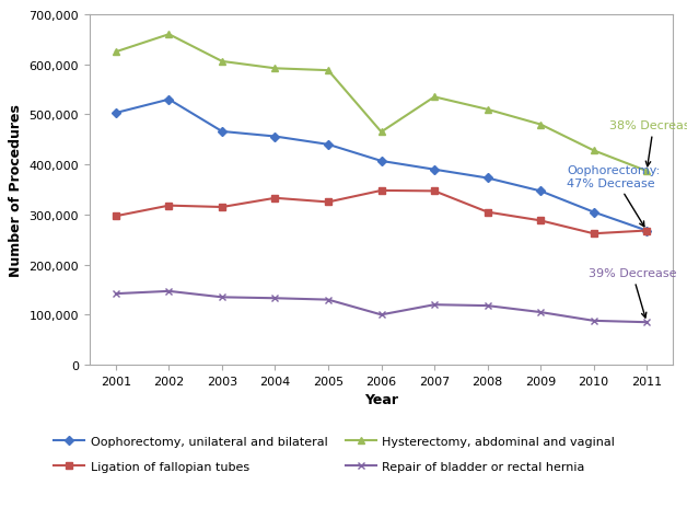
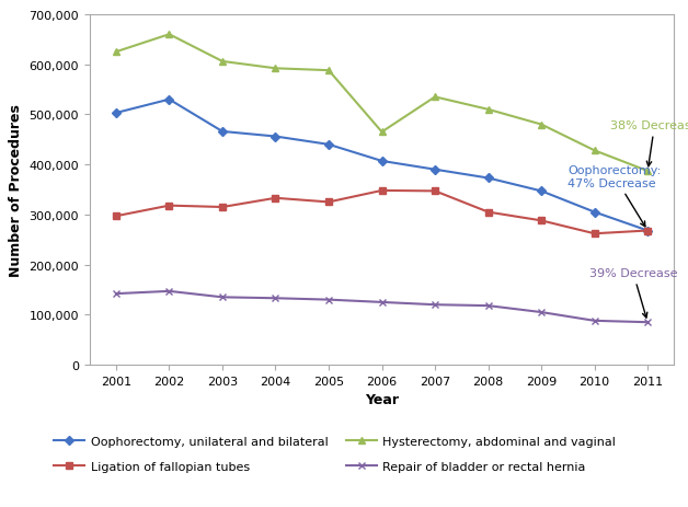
Repair of bladder or rectal hernia/2006: 100,000 -> 125,000
